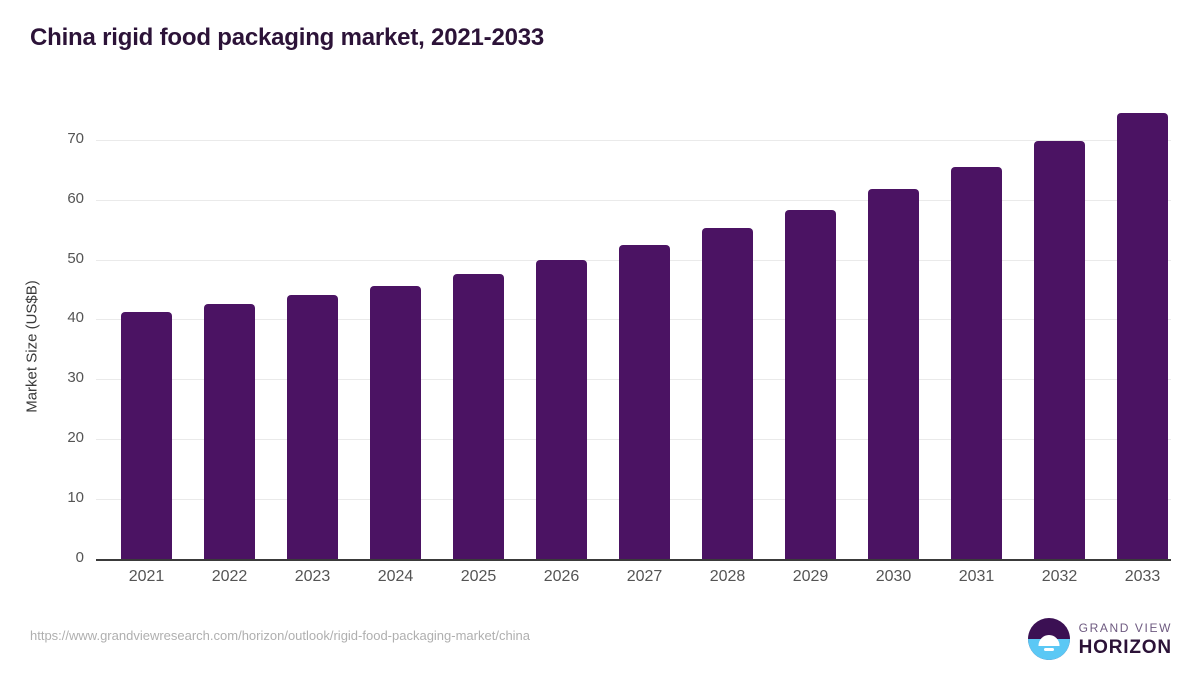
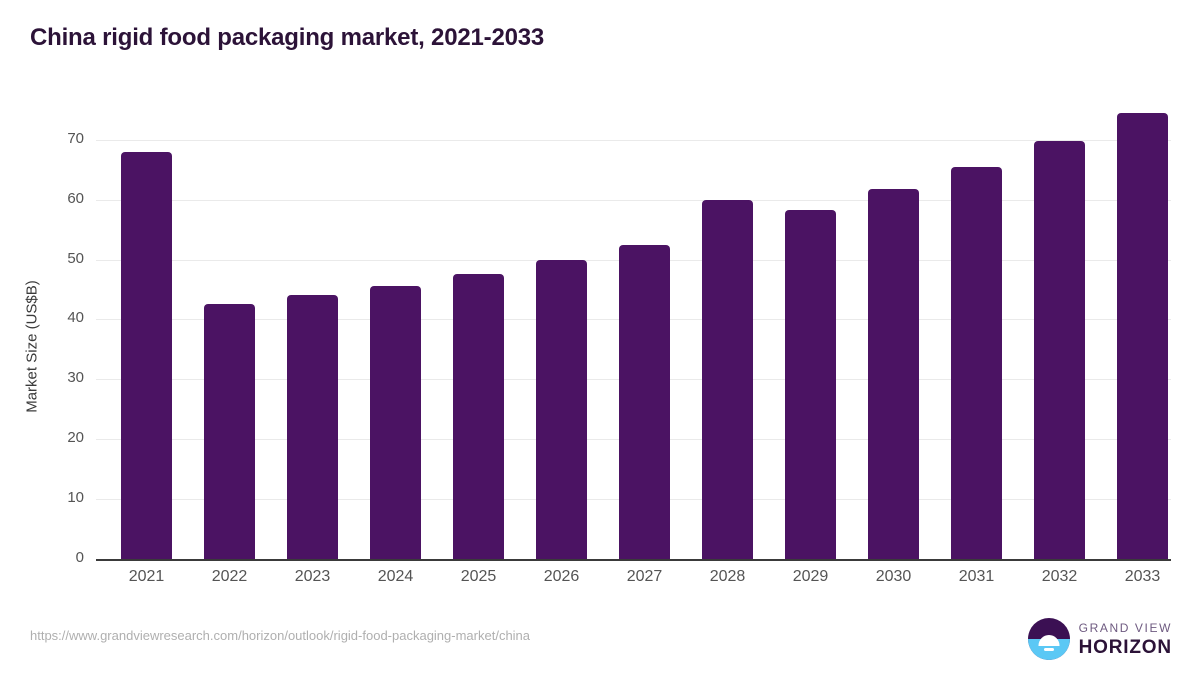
2021: 41 -> 68
2028: 55 -> 60
